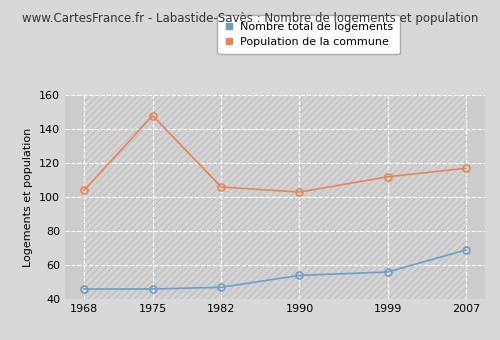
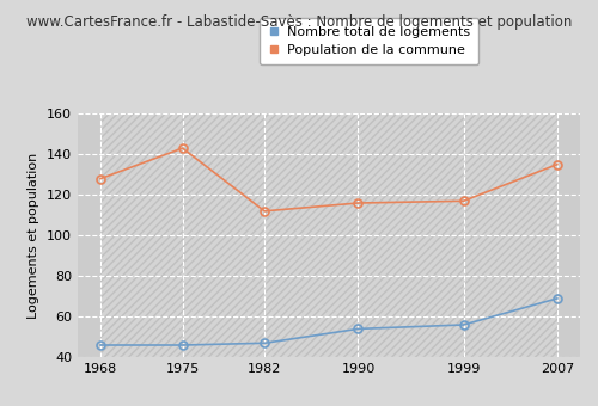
Population de la commune/1968: 104 -> 128
Population de la commune/1975: 148 -> 143
Population de la commune/1982: 106 -> 112
Population de la commune/1990: 103 -> 116
Population de la commune/1999: 112 -> 117
Population de la commune/2007: 117 -> 135
